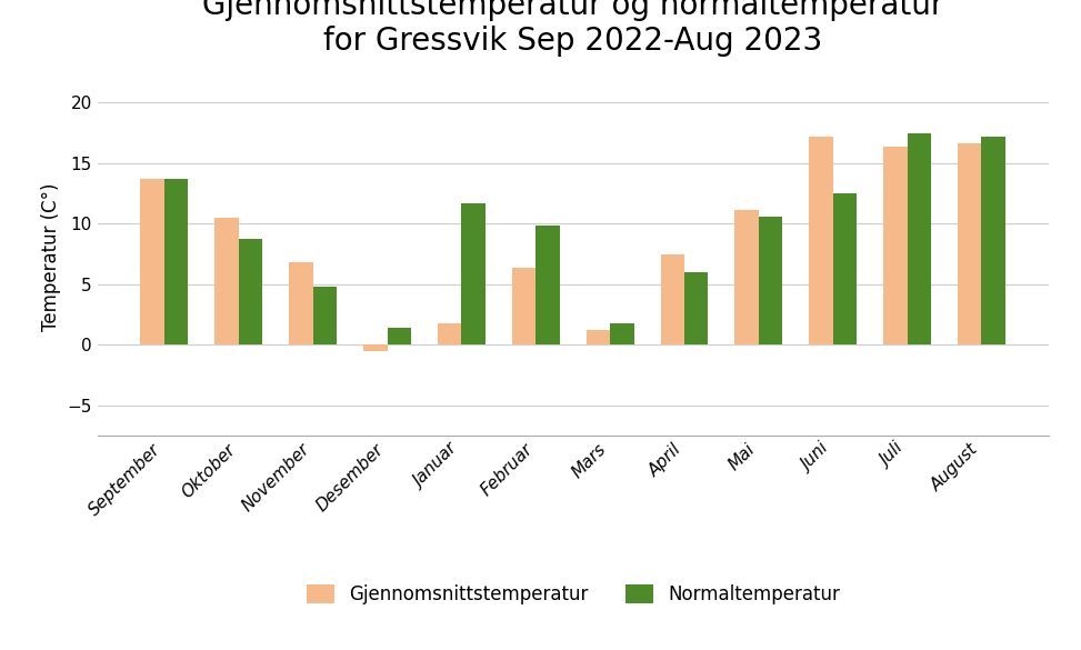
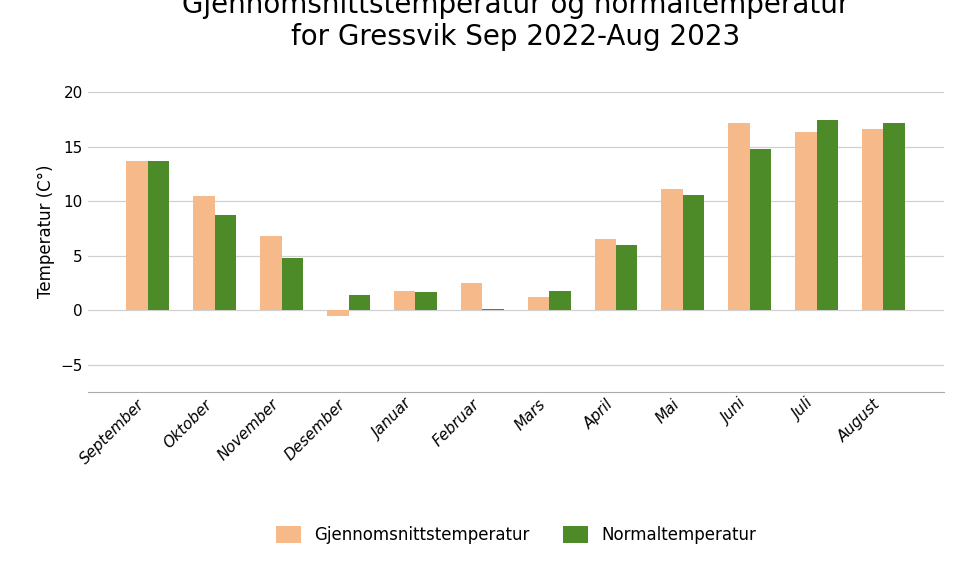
Normaltemperatur/Januar: 11.7 -> 1.7
Gjennomsnittstemperatur/Februar: 6.3 -> 2.5
Normaltemperatur/Februar: 9.8 -> 0.1
Gjennomsnittstemperatur/April: 7.4 -> 6.5
Normaltemperatur/Juni: 12.5 -> 14.8
